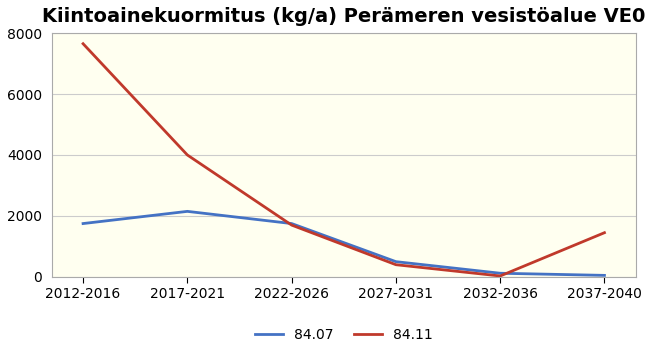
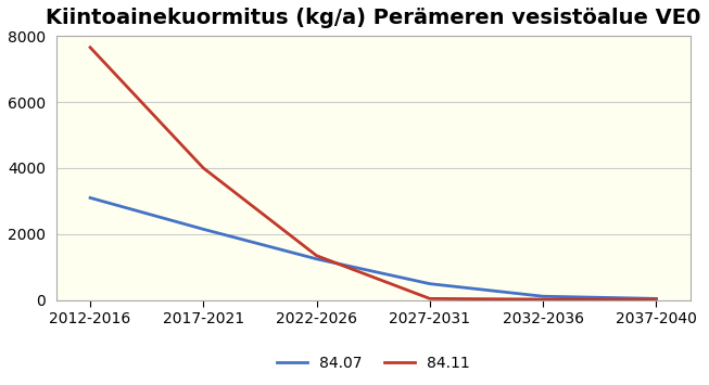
84.07/2012-2016: 1750 -> 3100
84.07/2022-2026: 1750 -> 1250
84.11/2022-2026: 1700 -> 1350
84.11/2027-2031: 400 -> 50
84.11/2037-2040: 1450 -> 20
